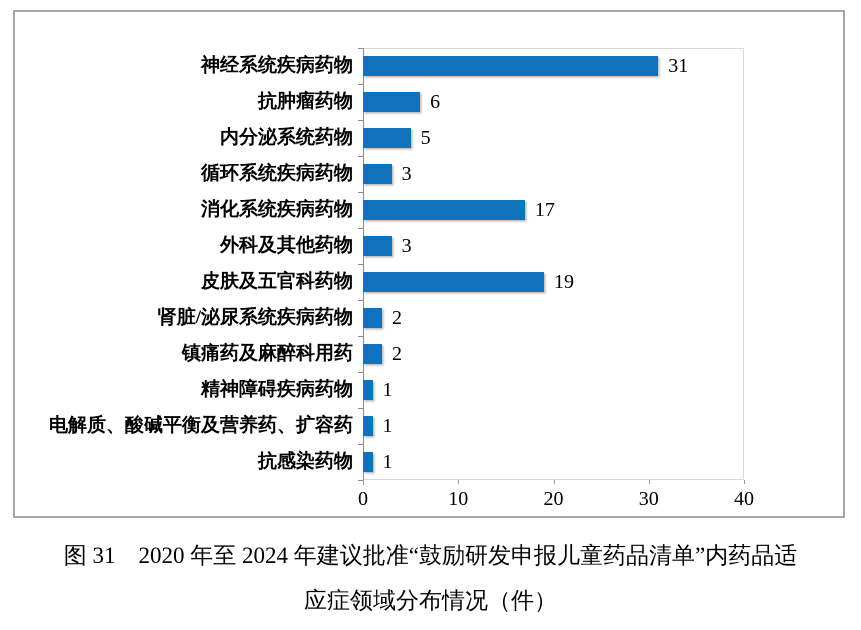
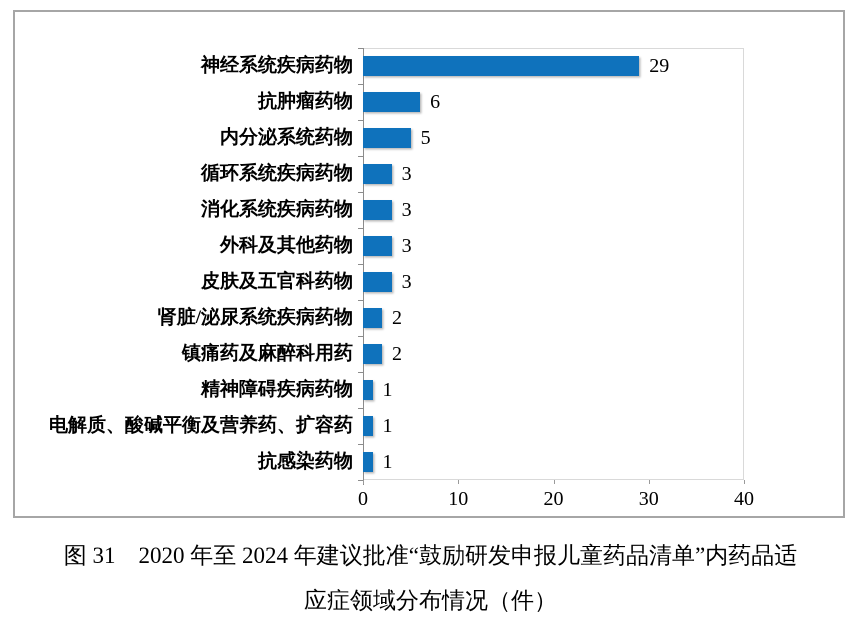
神经系统疾病药物: 31 -> 29
消化系统疾病药物: 17 -> 3
皮肤及五官科药物: 19 -> 3
